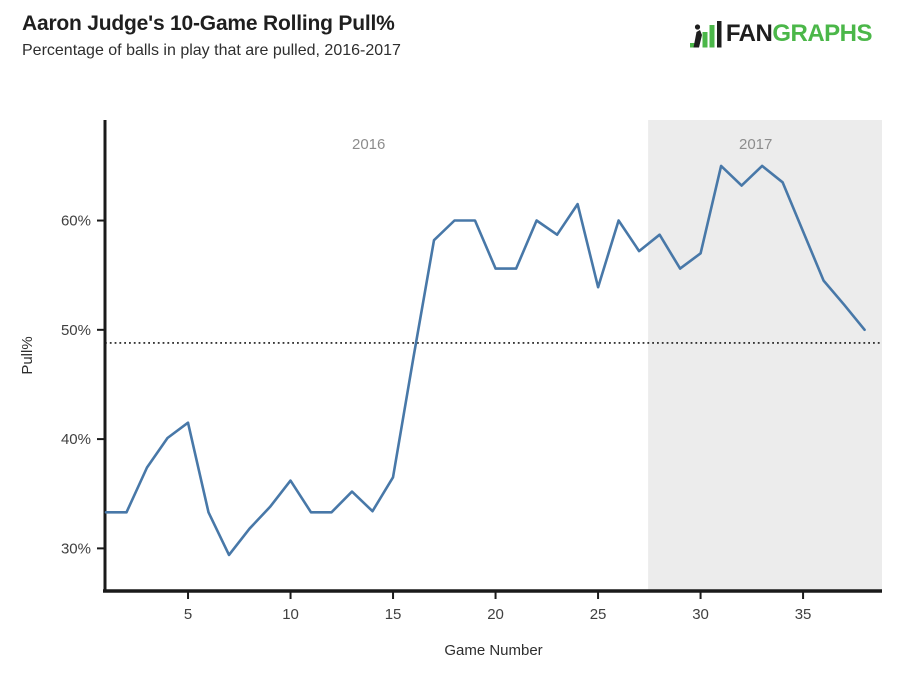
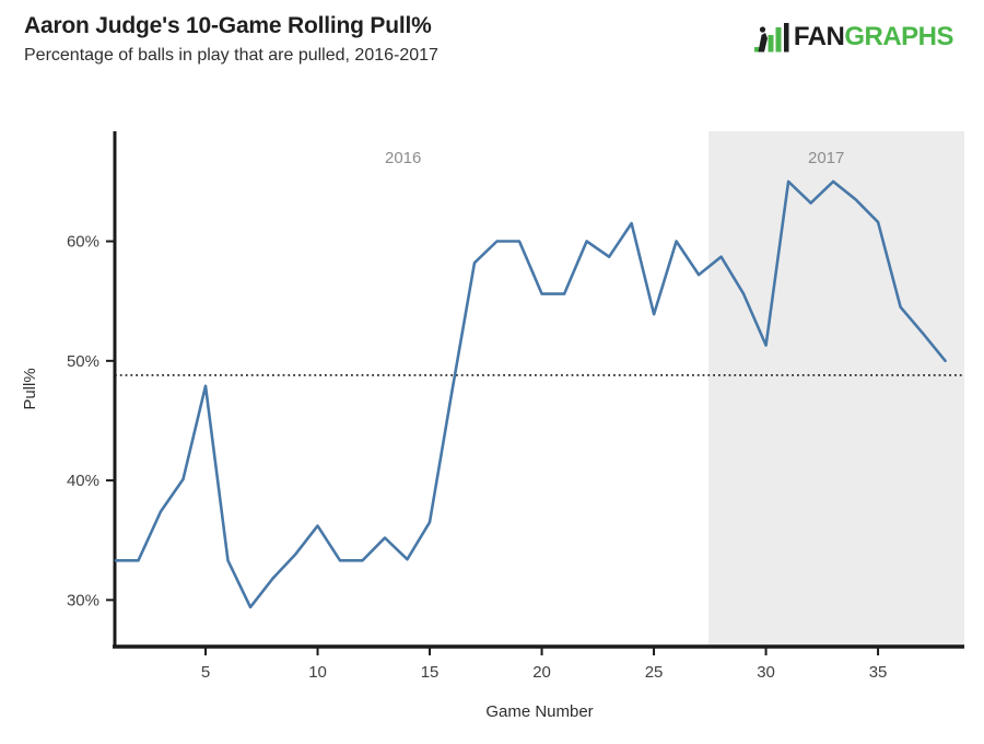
5: 41.5% -> 47.9%
30: 57.0% -> 51.3%
35: 59.0% -> 61.6%
